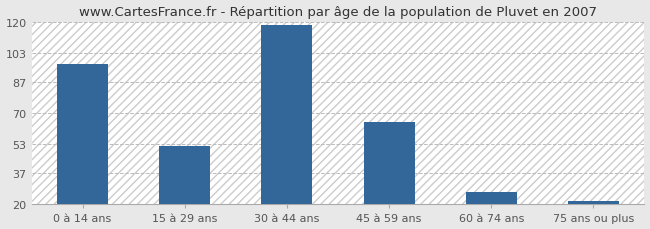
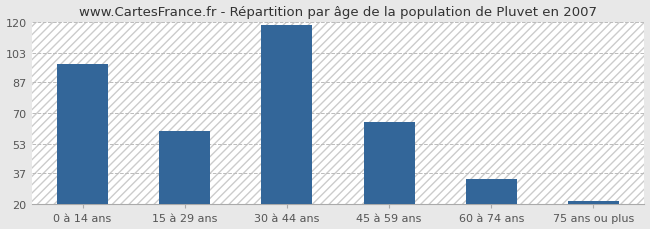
15 à 29 ans: 52 -> 60
60 à 74 ans: 27 -> 34
